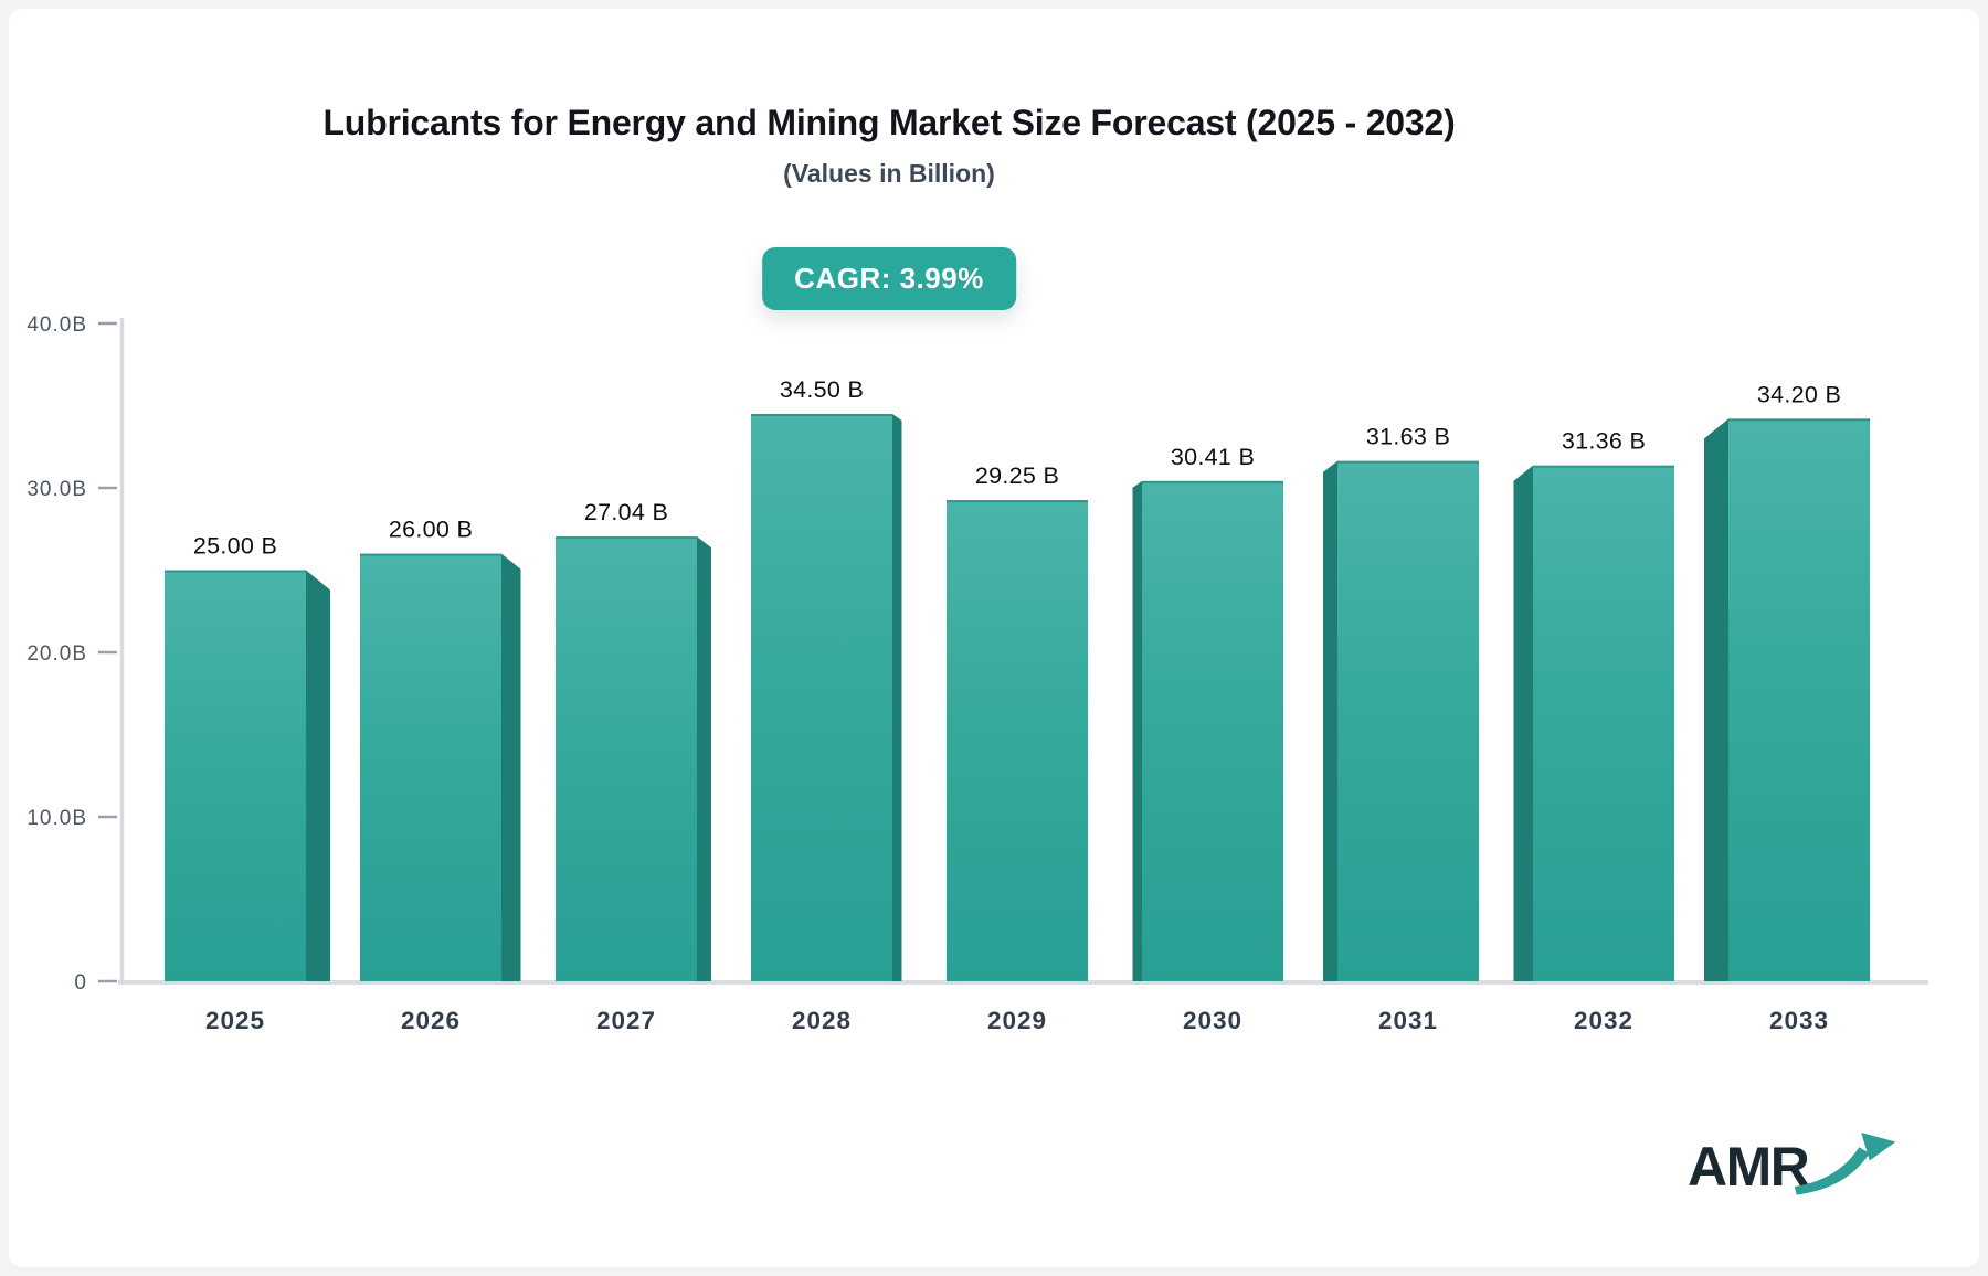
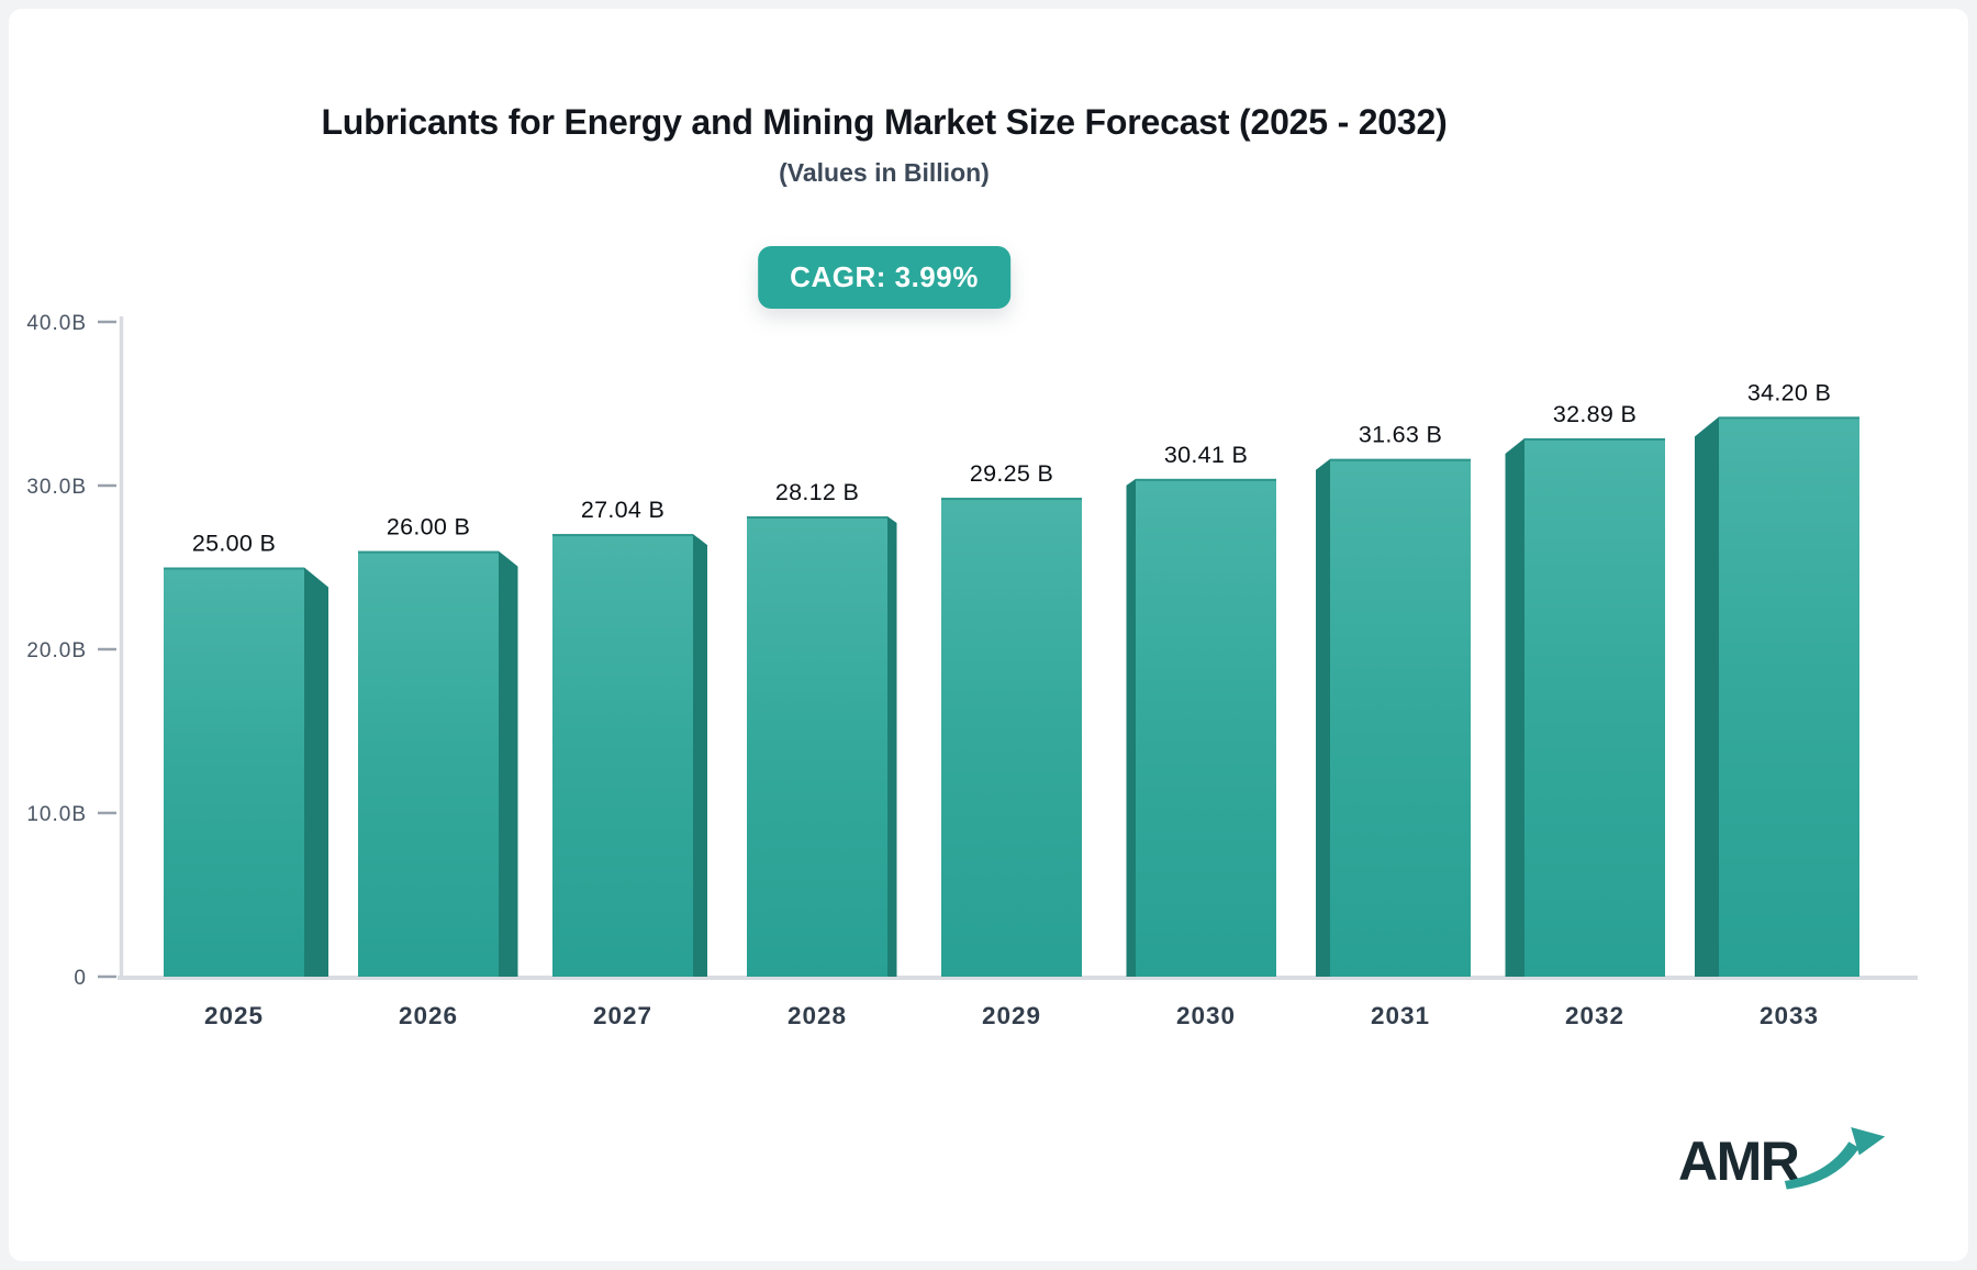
2028: 34.50 -> 28.12
2032: 31.36 -> 32.89
